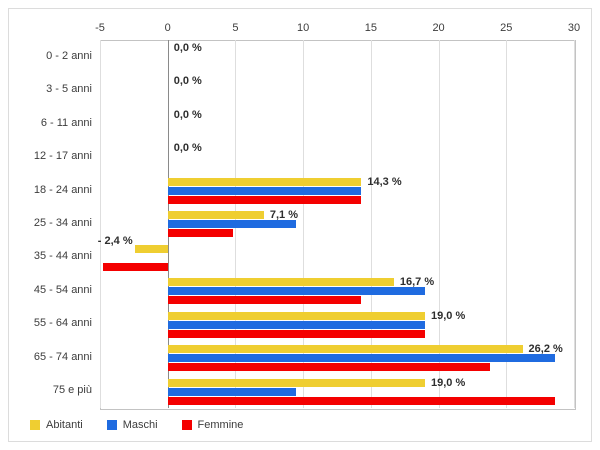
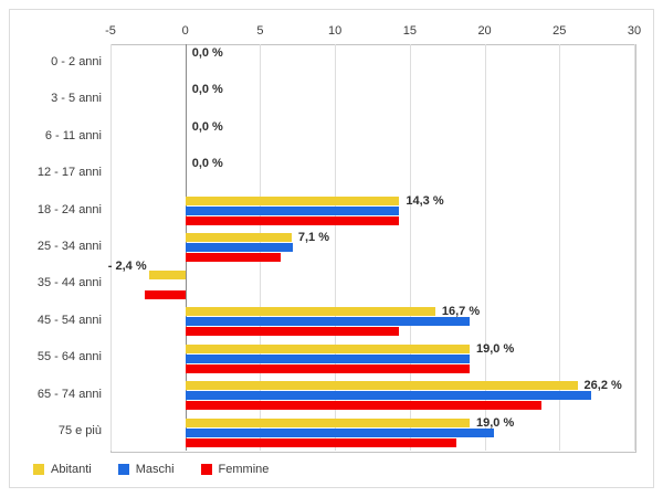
Maschi/25 - 34 anni: 9.5 -> 7.2
Femmine/25 - 34 anni: 4.8 -> 6.4
Femmine/35 - 44 anni: -4.8 -> -2.7
Maschi/65 - 74 anni: 28.6 -> 27.1
Maschi/75 e più: 9.5 -> 20.6
Femmine/75 e più: 28.6 -> 18.1
